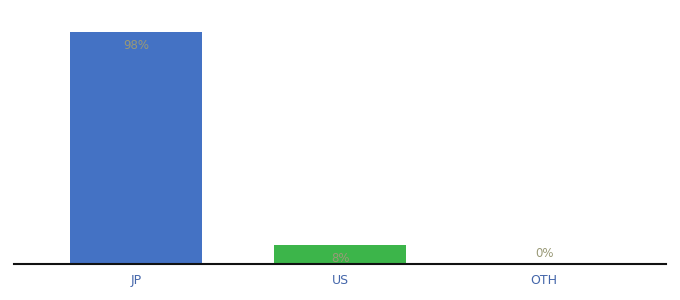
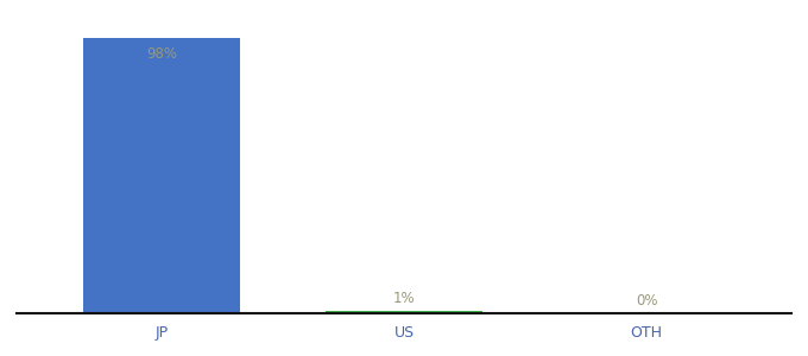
US: 8% -> 1%
